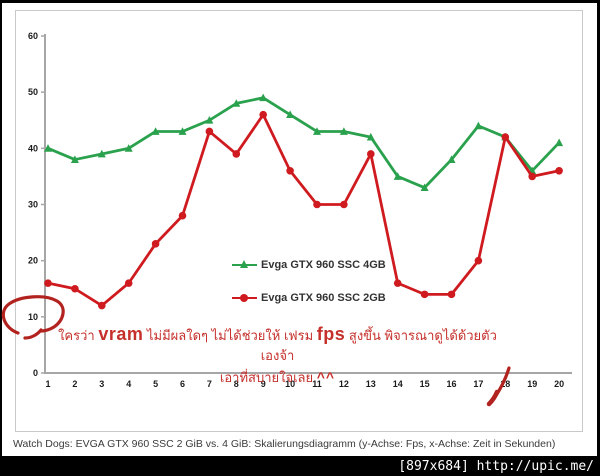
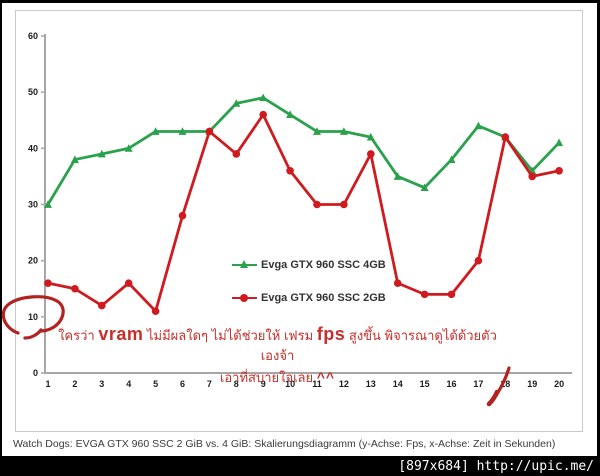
Evga GTX 960 SSC 4GB/1: 40 -> 30
Evga GTX 960 SSC 2GB/5: 23 -> 11
Evga GTX 960 SSC 4GB/7: 45 -> 43
